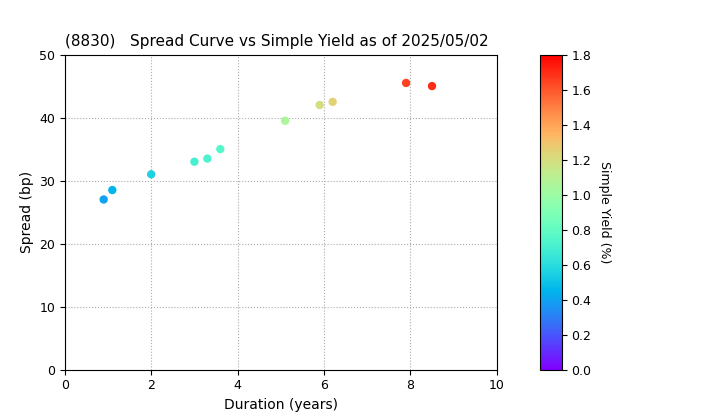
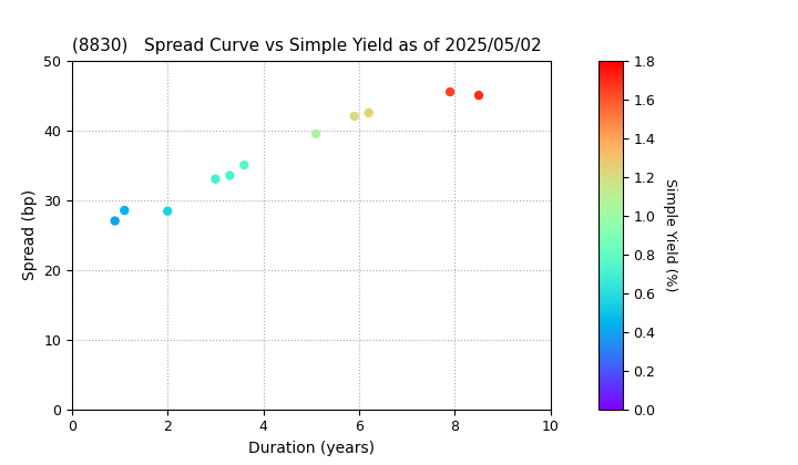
2: 31.0 -> 28.4
